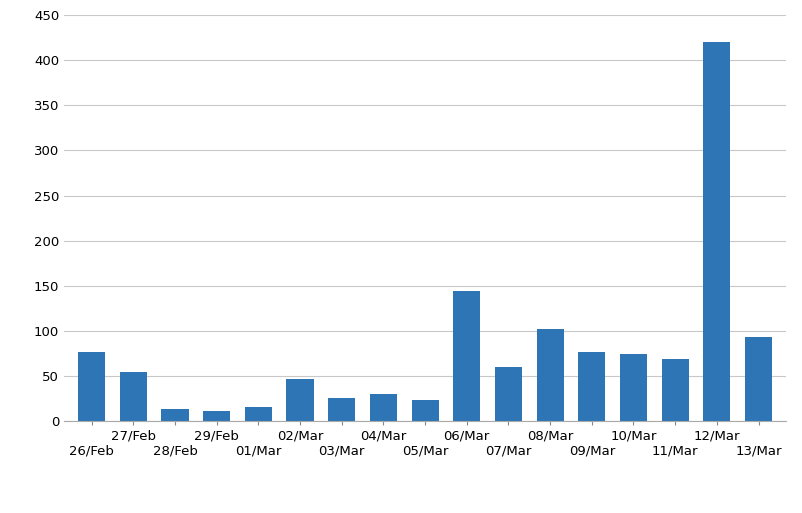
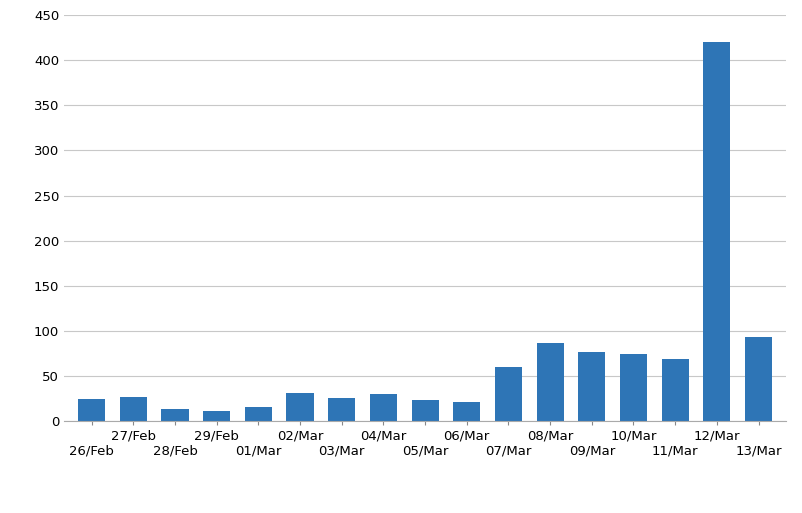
26/Feb: 76 -> 24
27/Feb: 54 -> 26
02/Mar: 46 -> 31
06/Mar: 144 -> 21
08/Mar: 102 -> 86
